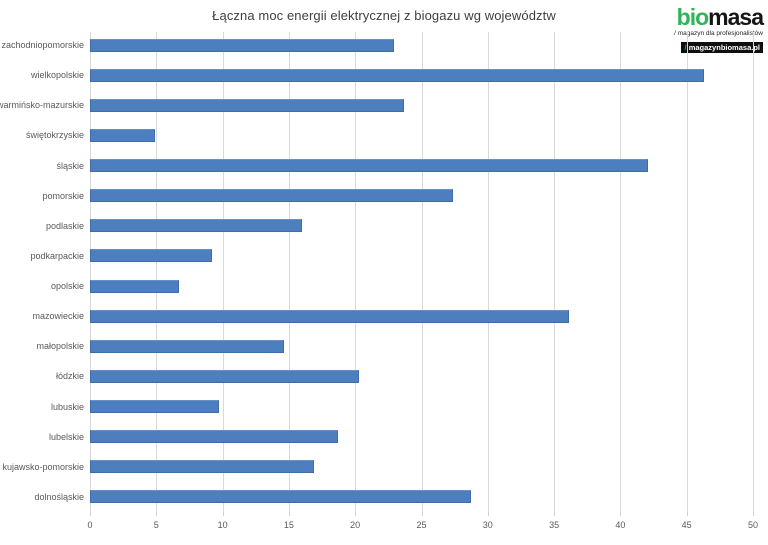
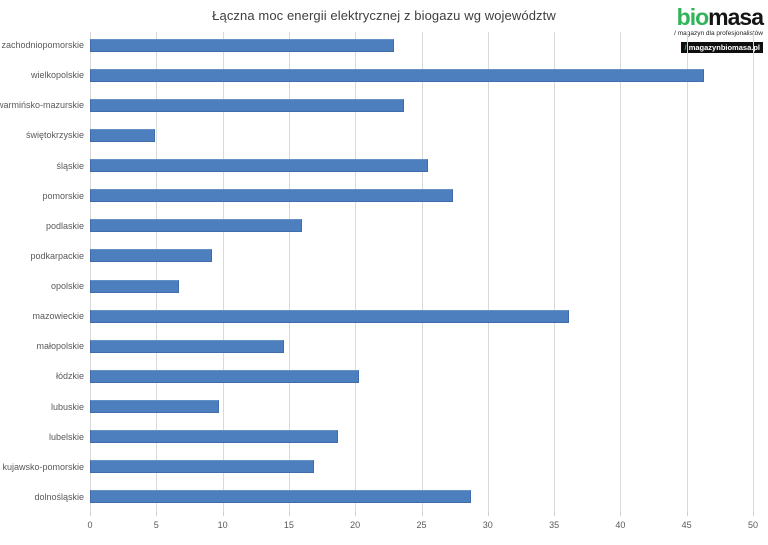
śląskie: 42.1 -> 25.5
